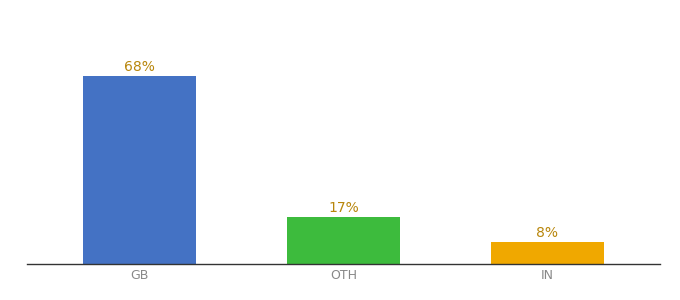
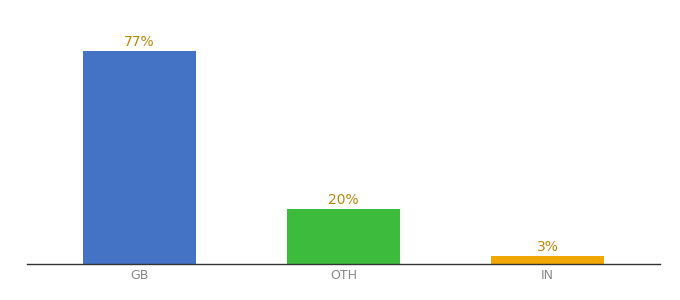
GB: 68% -> 77%
OTH: 17% -> 20%
IN: 8% -> 3%
